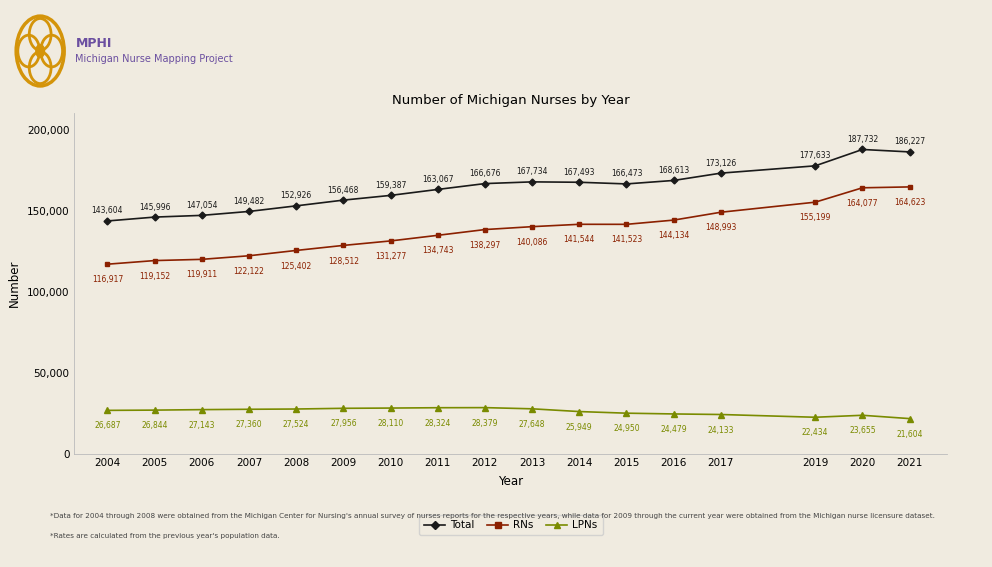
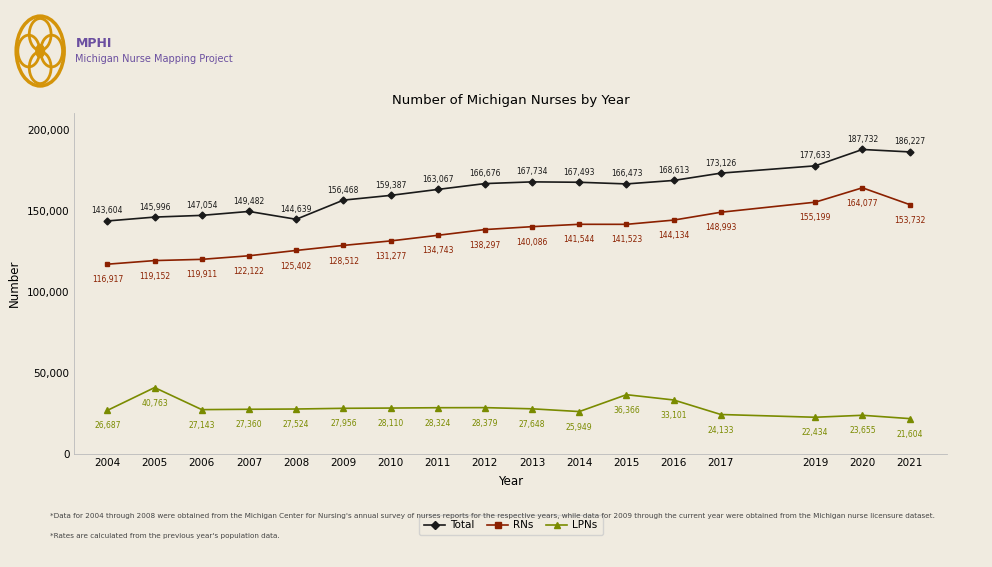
LPNs/2005: 26,844 -> 40,763
Total/2008: 152,926 -> 144,639
LPNs/2015: 24,950 -> 36,366
LPNs/2016: 24,479 -> 33,101
RNs/2021: 164,623 -> 153,732
